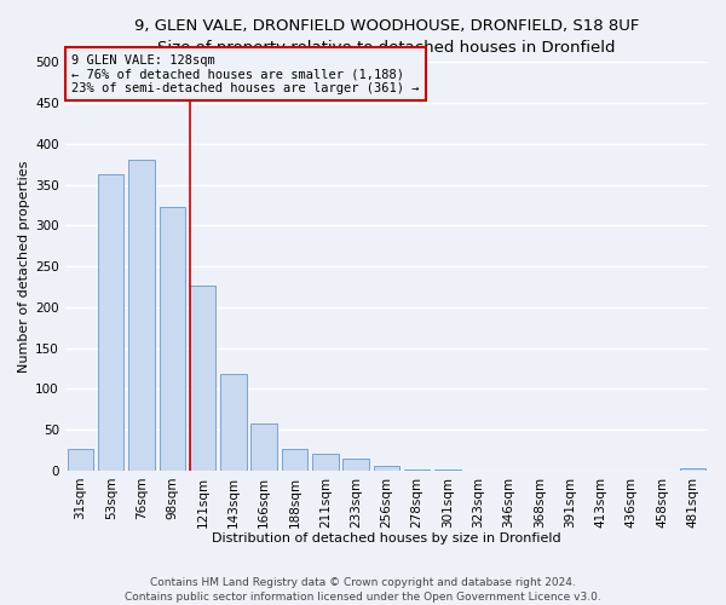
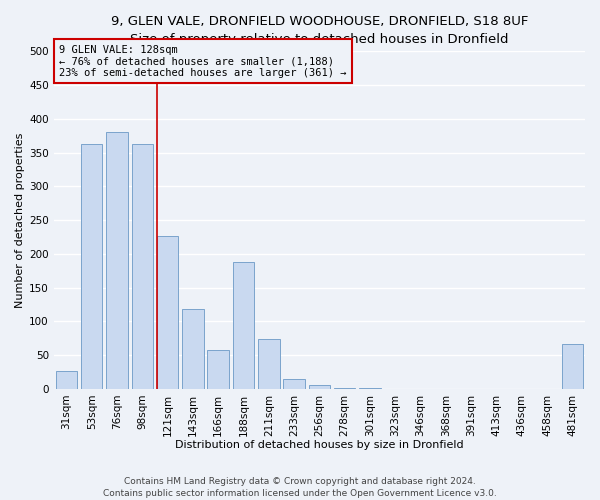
98sqm: 322 -> 362
188sqm: 27 -> 188
211sqm: 20 -> 74
481sqm: 3 -> 66
